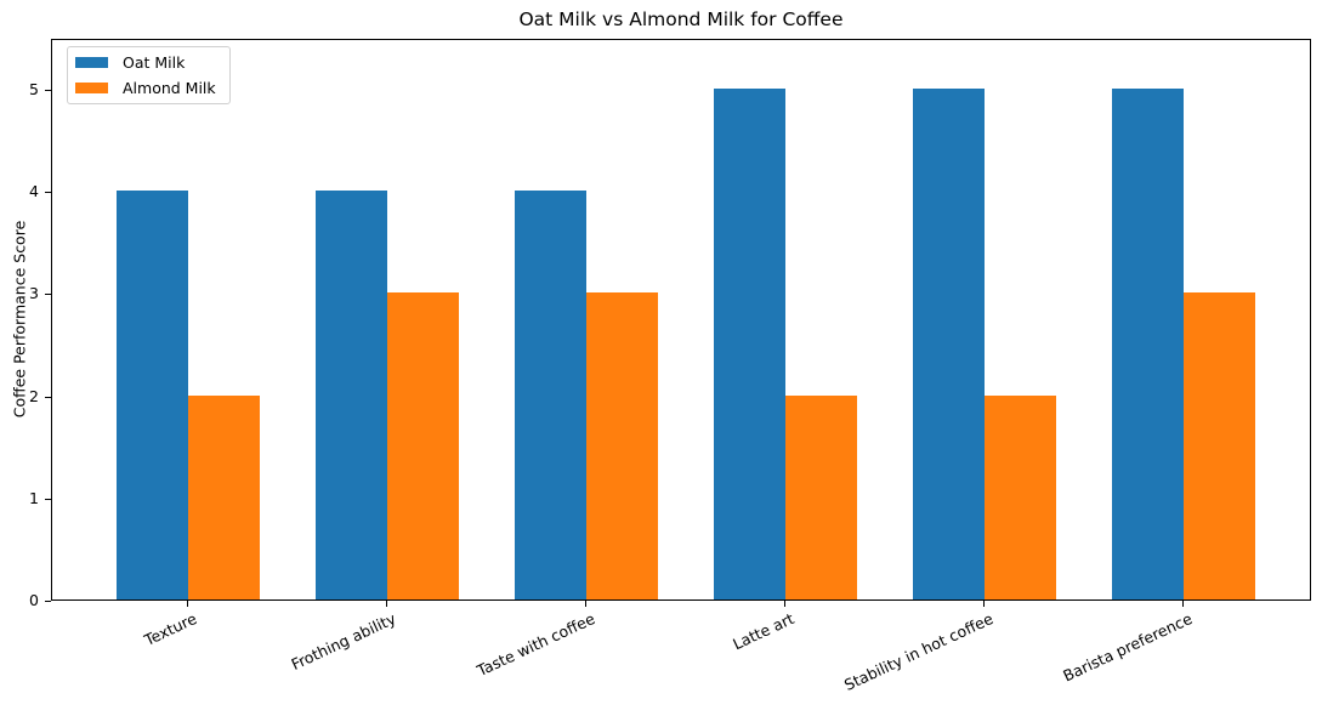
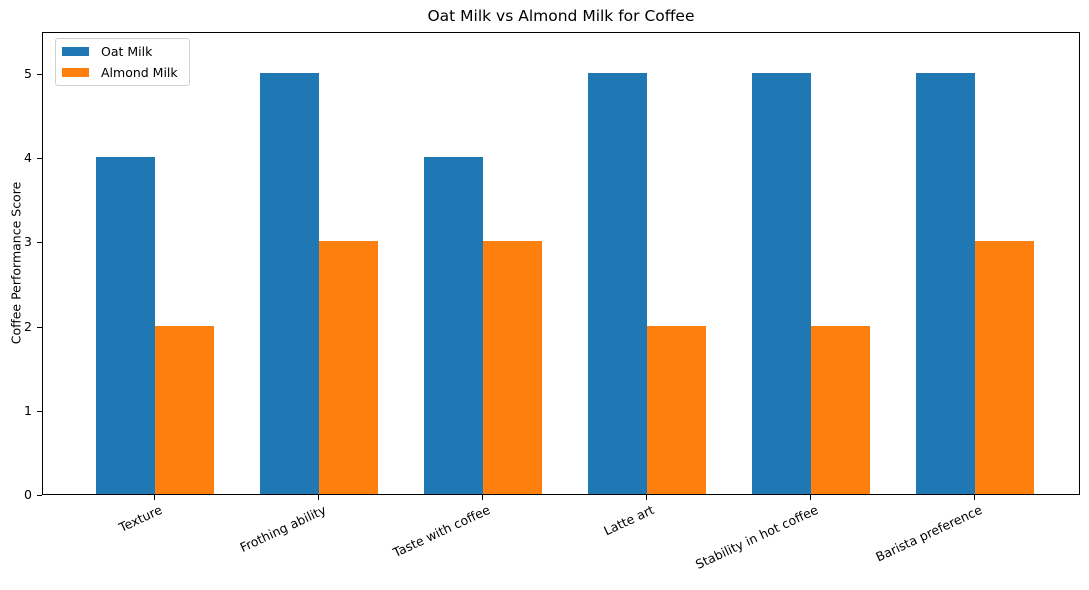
Oat Milk/Frothing ability: 4 -> 5
